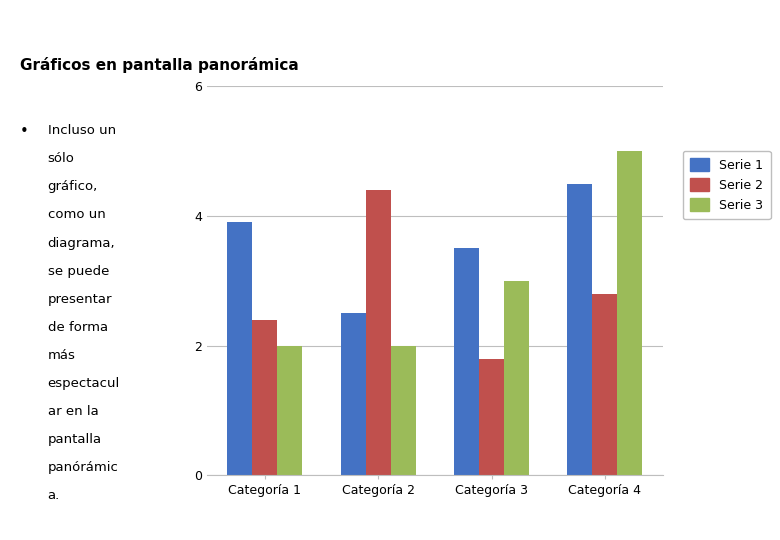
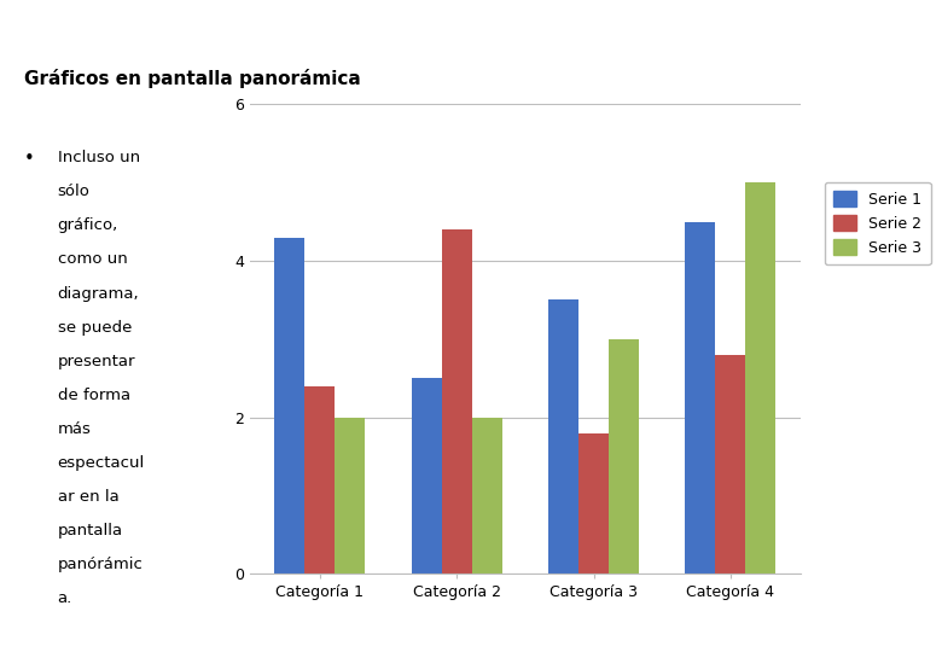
Serie 1/Categoría 1: 3.9 -> 4.3
